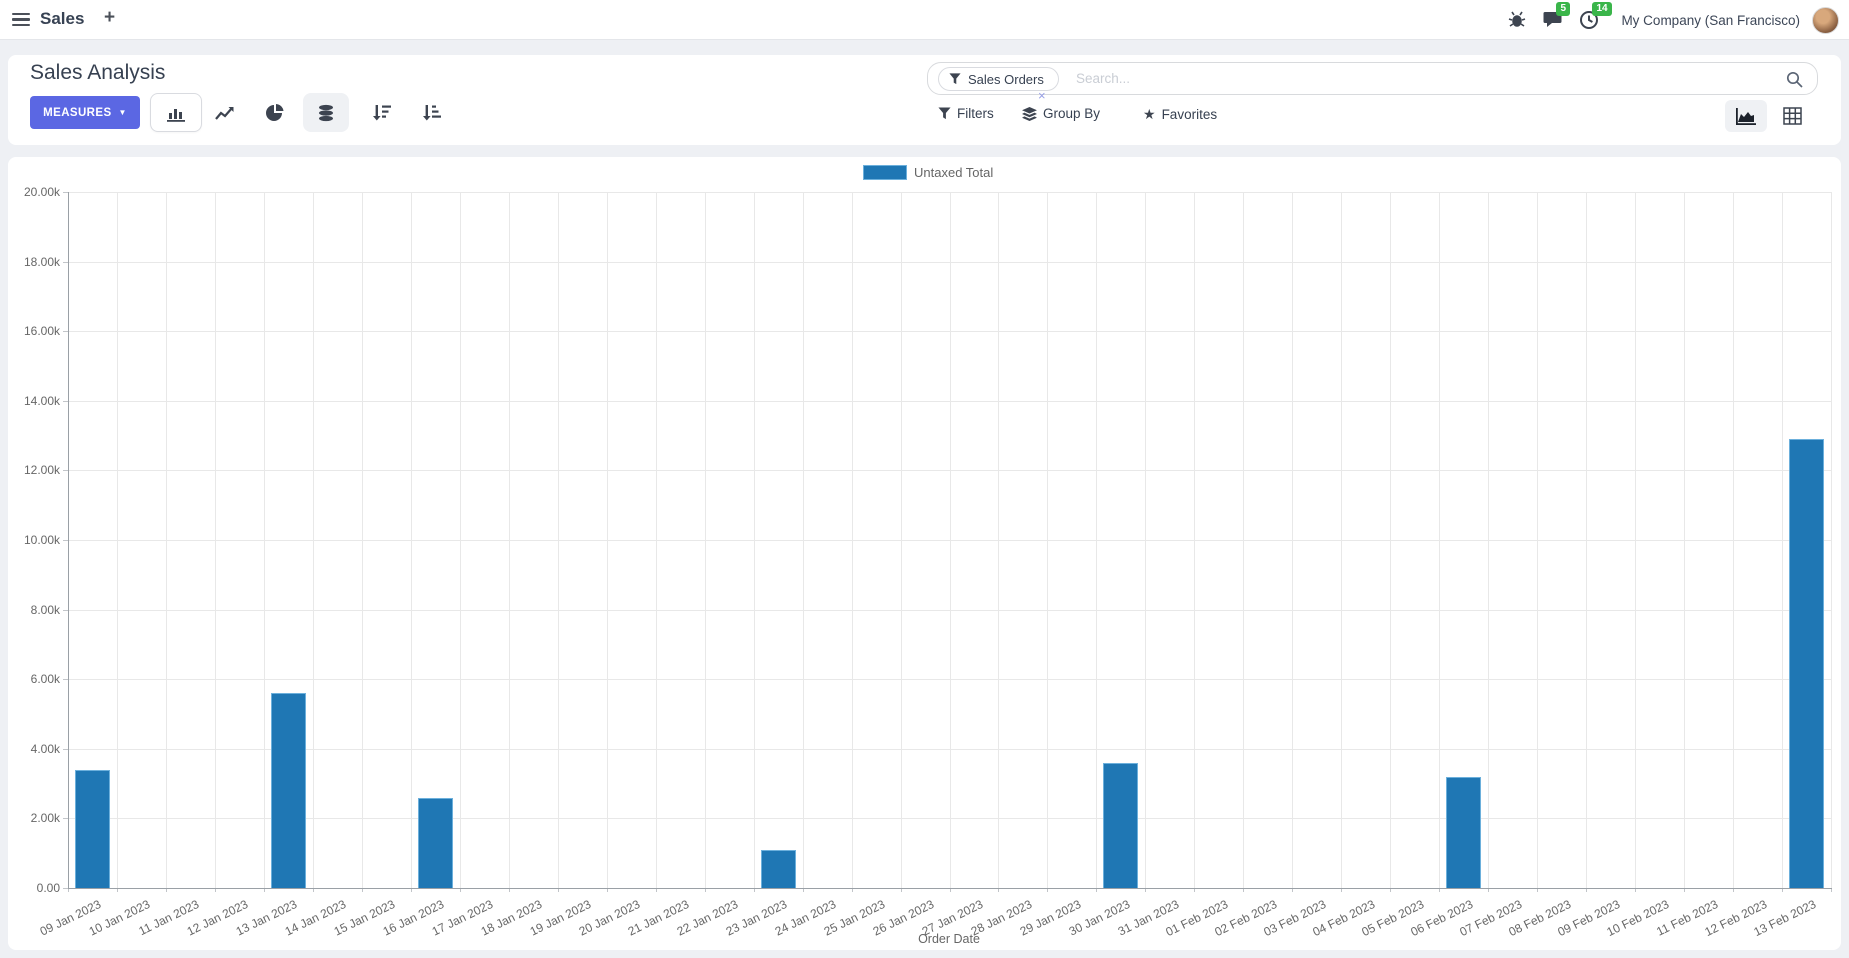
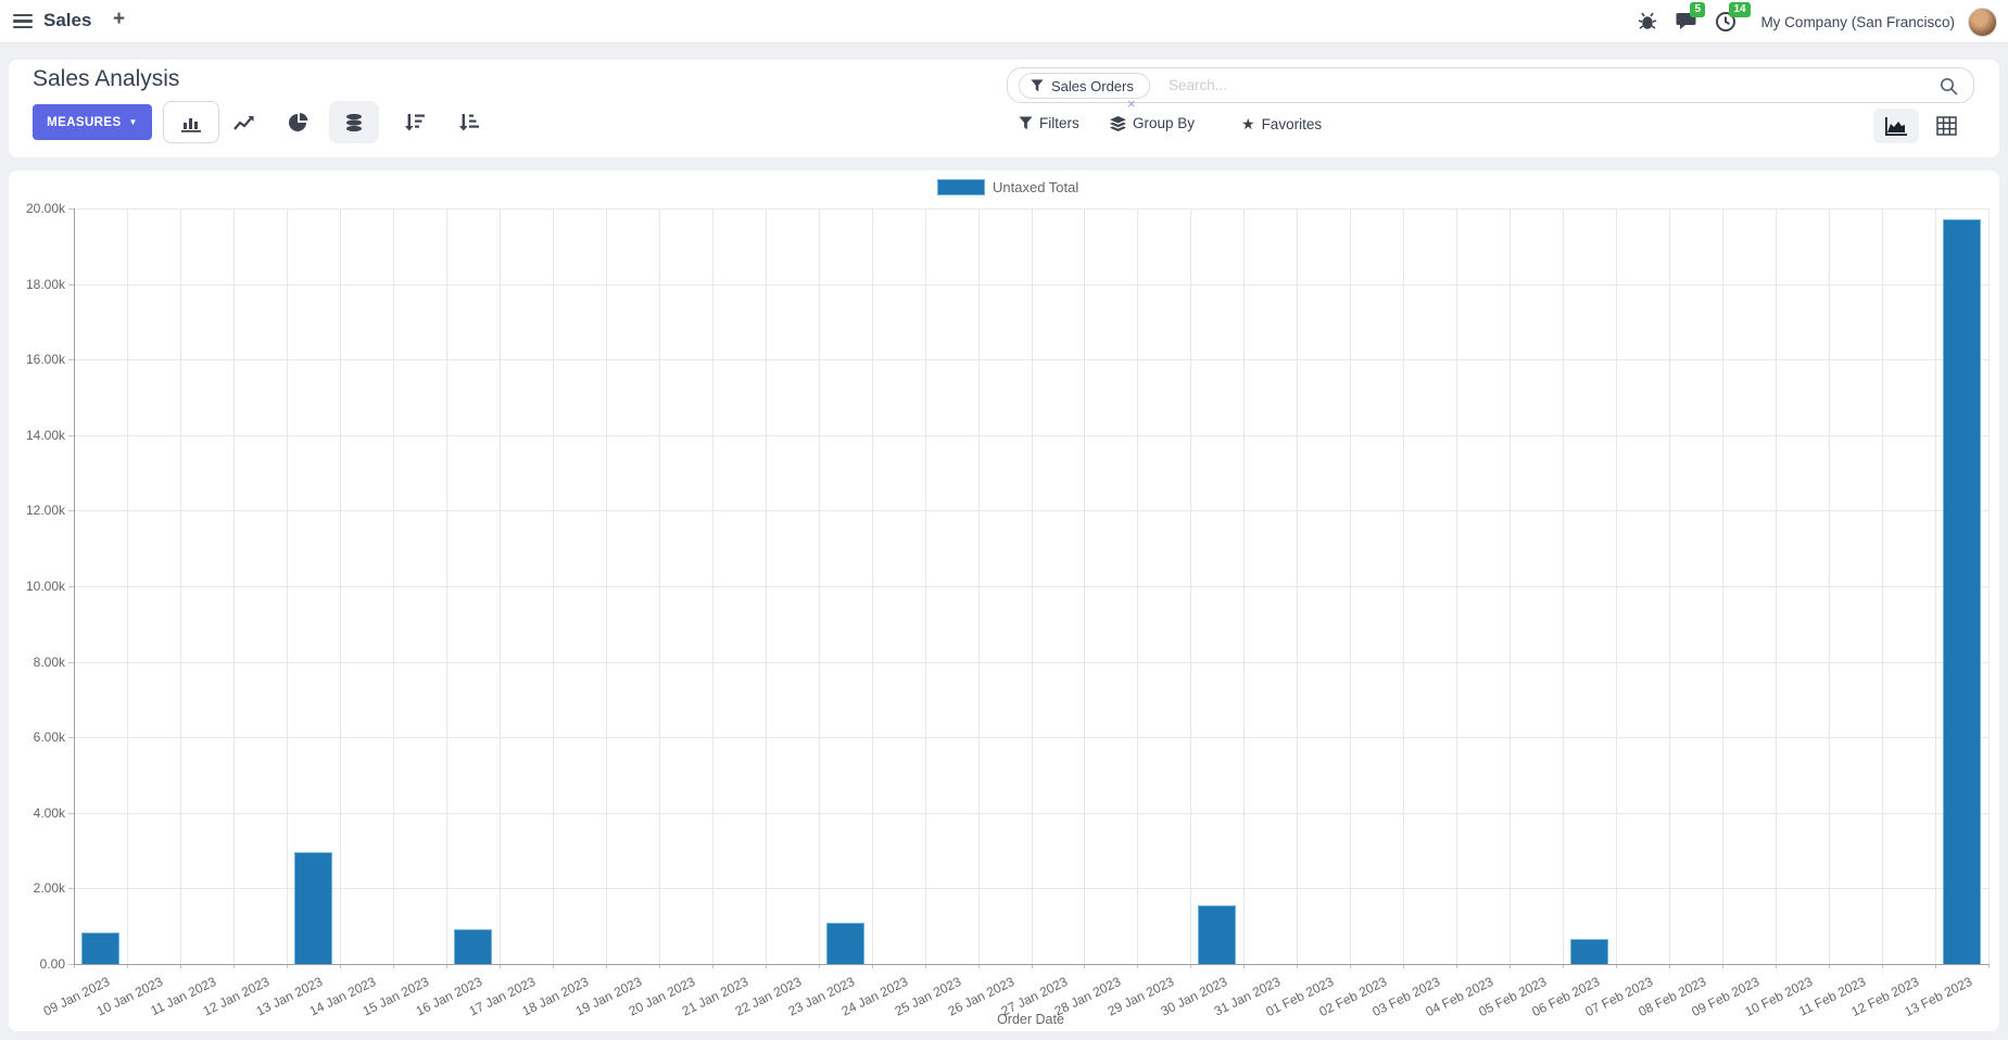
09 Jan 2023: 3.4k -> 0.8k
13 Jan 2023: 5.6k -> 3.0k
16 Jan 2023: 2.6k -> 0.9k
30 Jan 2023: 3.6k -> 1.6k
06 Feb 2023: 3.2k -> 0.7k
13 Feb 2023: 12.9k -> 19.7k
